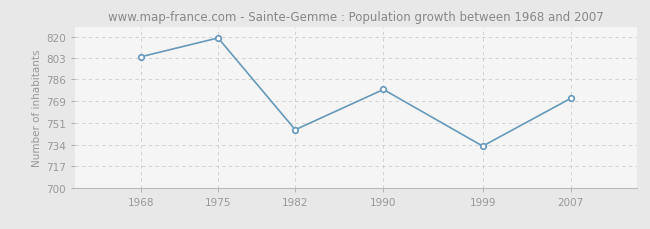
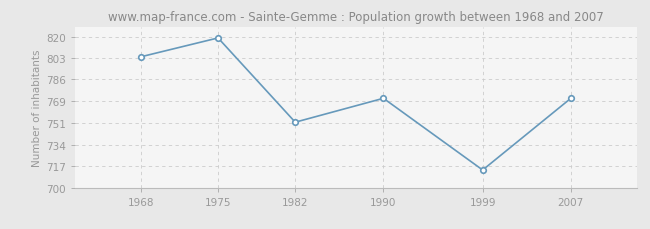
1982: 746 -> 752
1990: 778 -> 771
1999: 733 -> 714
